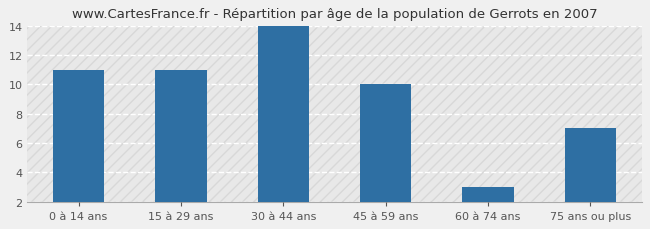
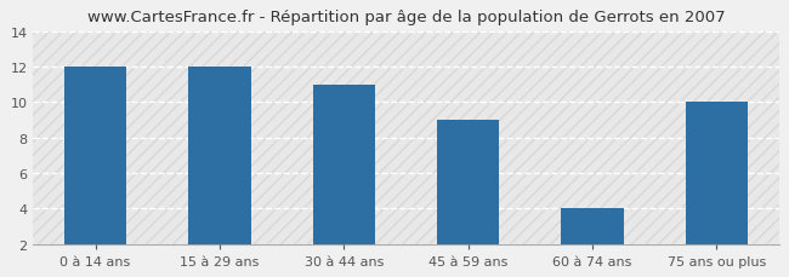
0 à 14 ans: 11 -> 12
15 à 29 ans: 11 -> 12
30 à 44 ans: 14 -> 11
45 à 59 ans: 10 -> 9
60 à 74 ans: 3 -> 4
75 ans ou plus: 7 -> 10
